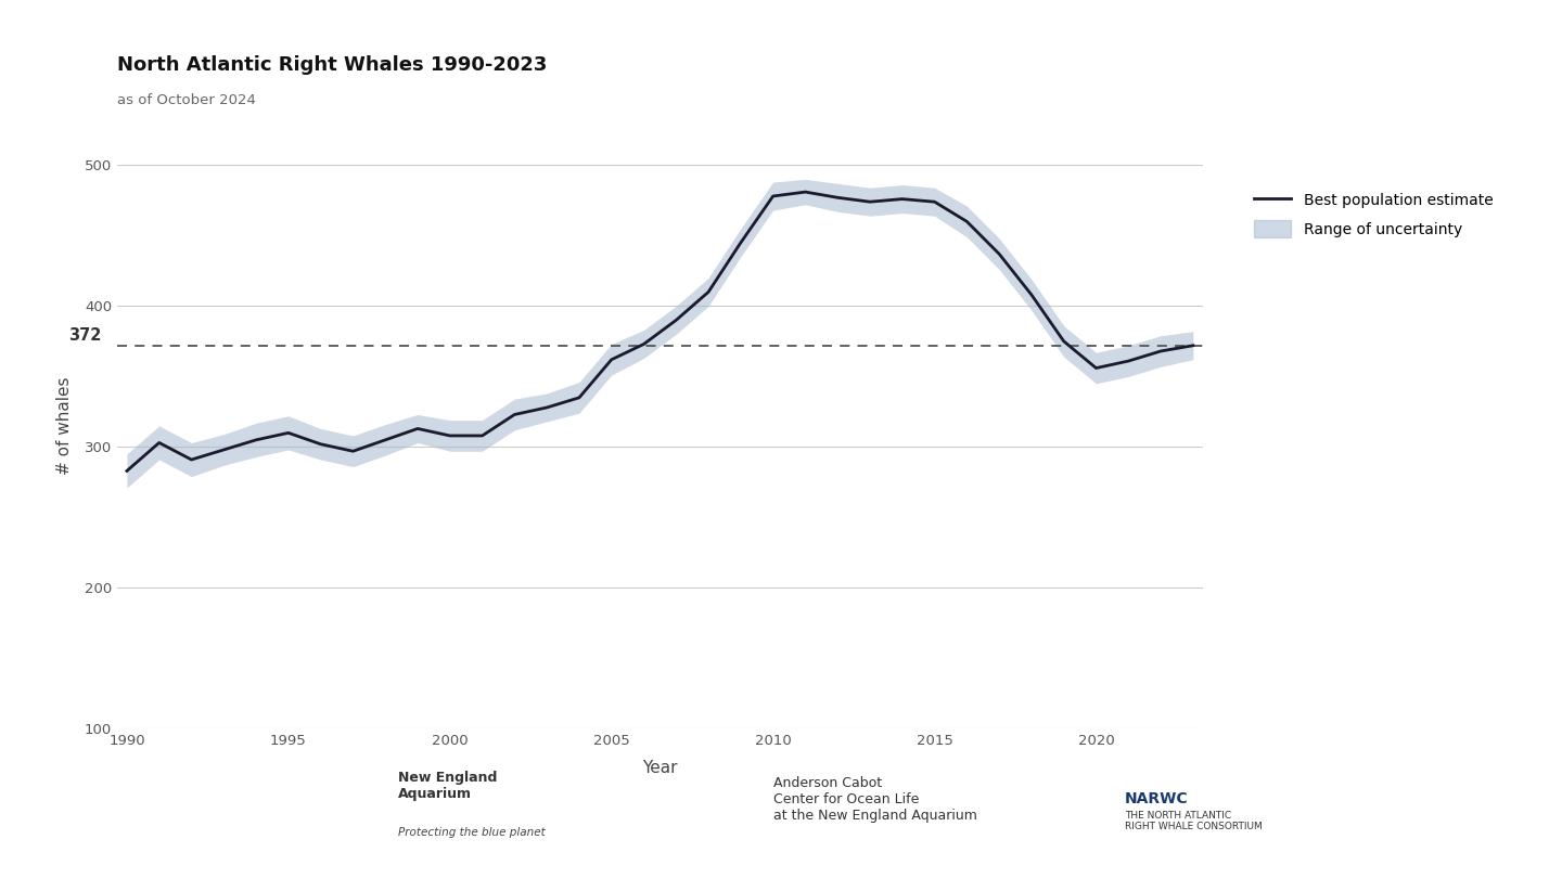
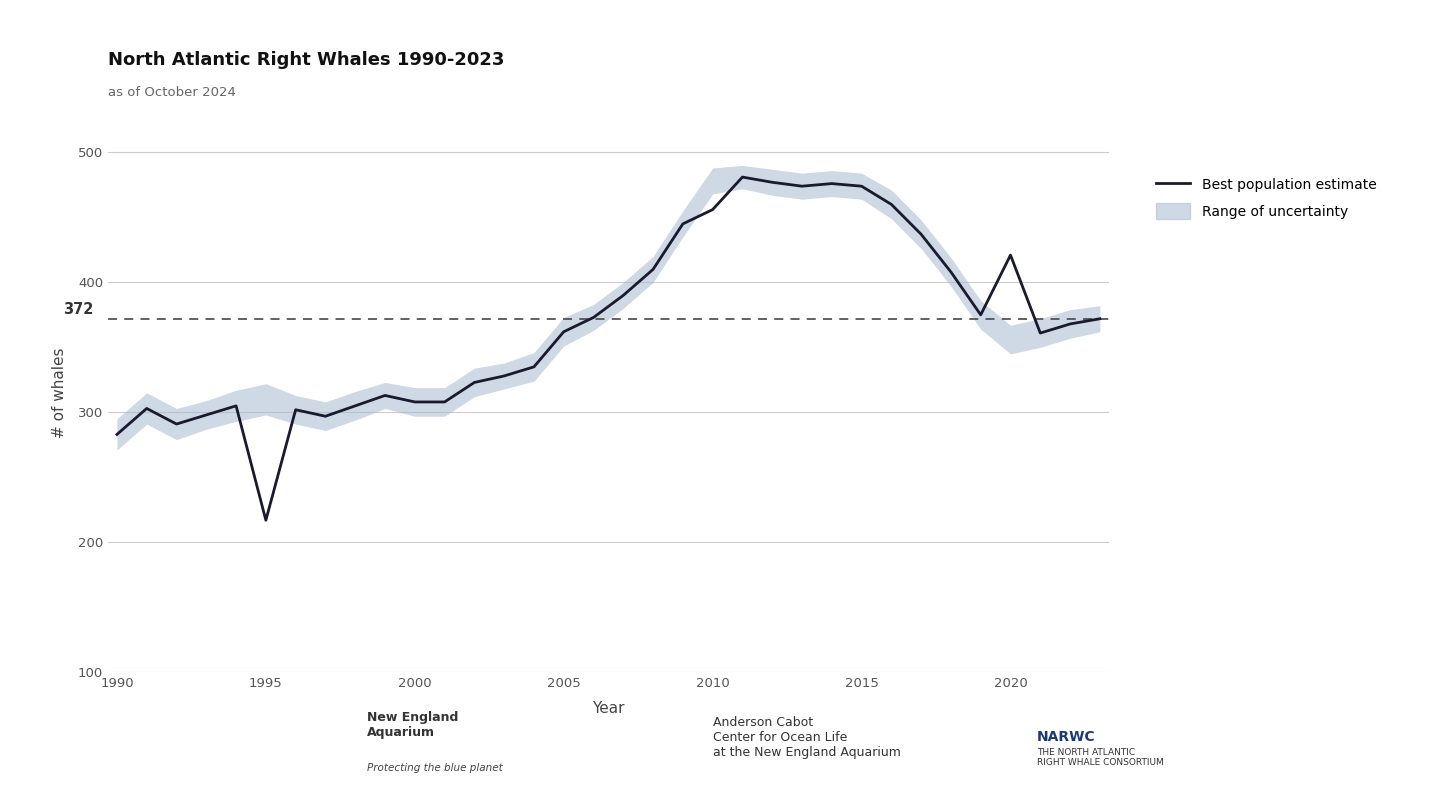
Best population estimate/1995: 310 -> 217
Best population estimate/2010: 478 -> 456
Best population estimate/2020: 356 -> 421
